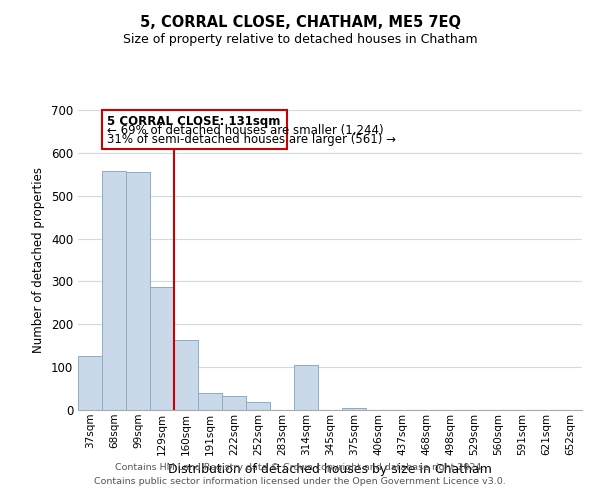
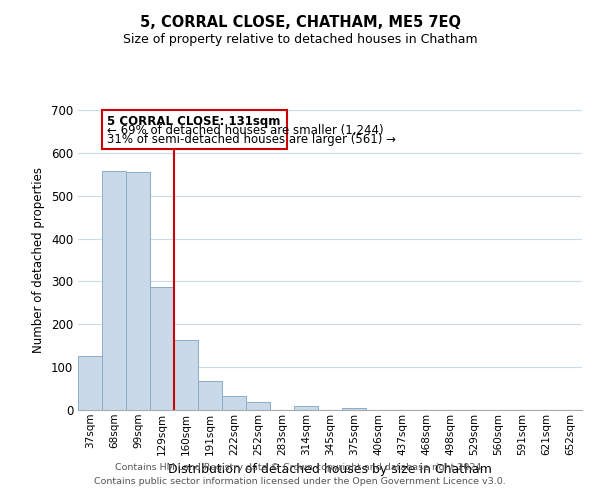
191sqm: 40 -> 68
314sqm: 105 -> 9
